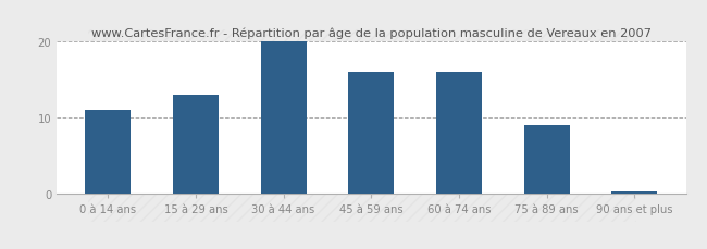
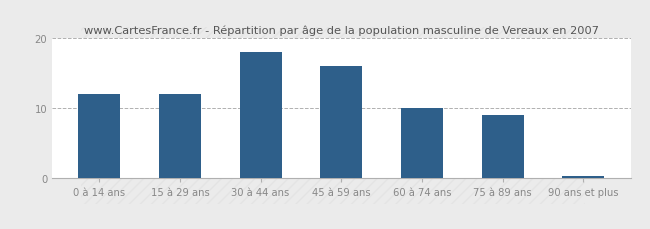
0 à 14 ans: 11.0 -> 12.0
15 à 29 ans: 13.0 -> 12.0
30 à 44 ans: 20.0 -> 18.0
60 à 74 ans: 16.0 -> 10.0
